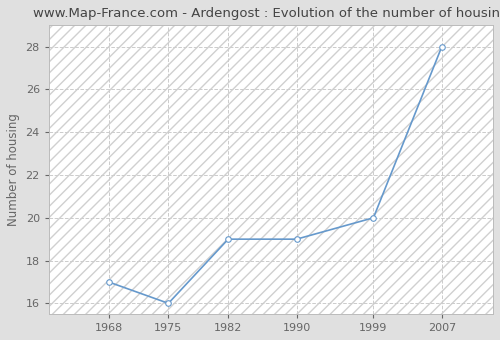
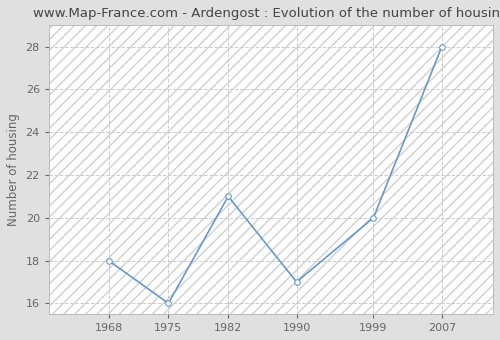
1968: 17 -> 18
1982: 19 -> 21
1990: 19 -> 17
